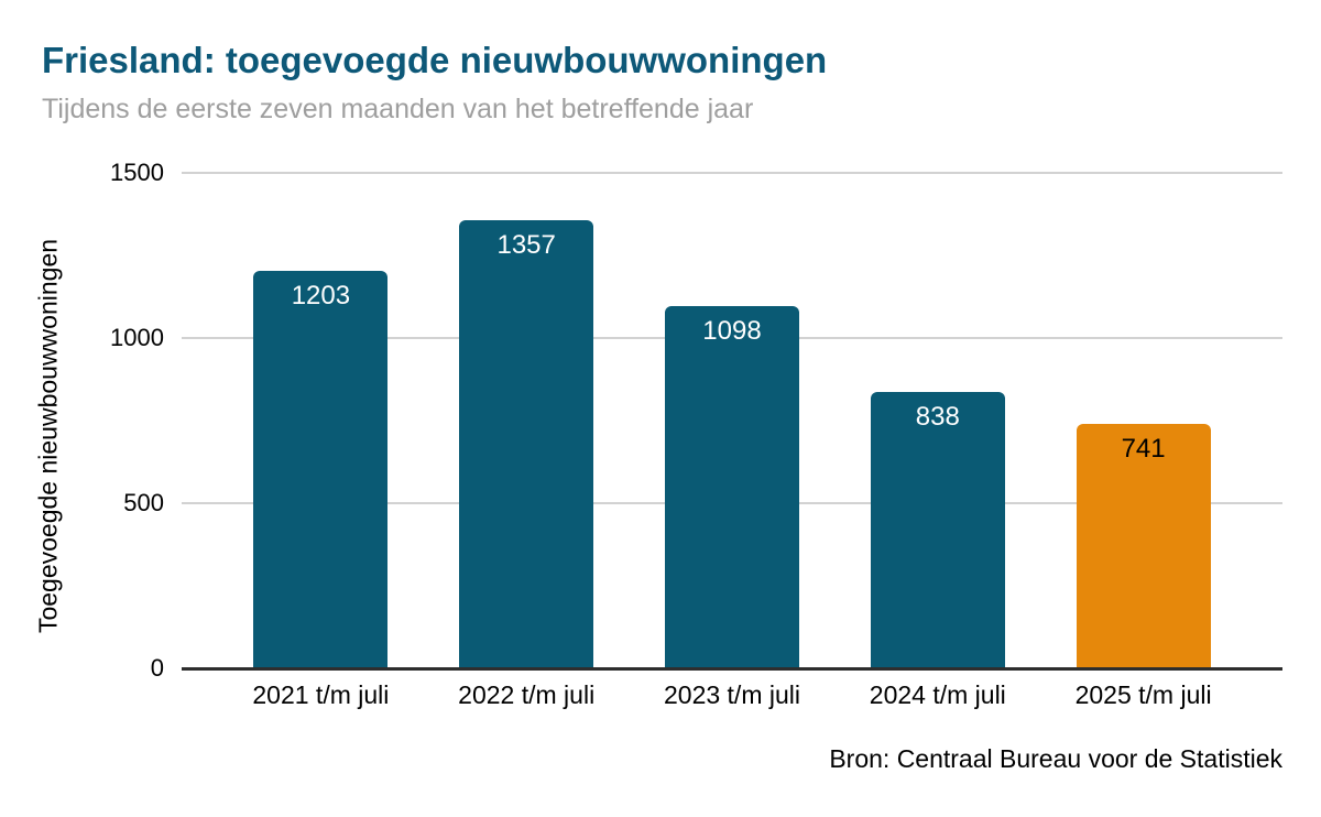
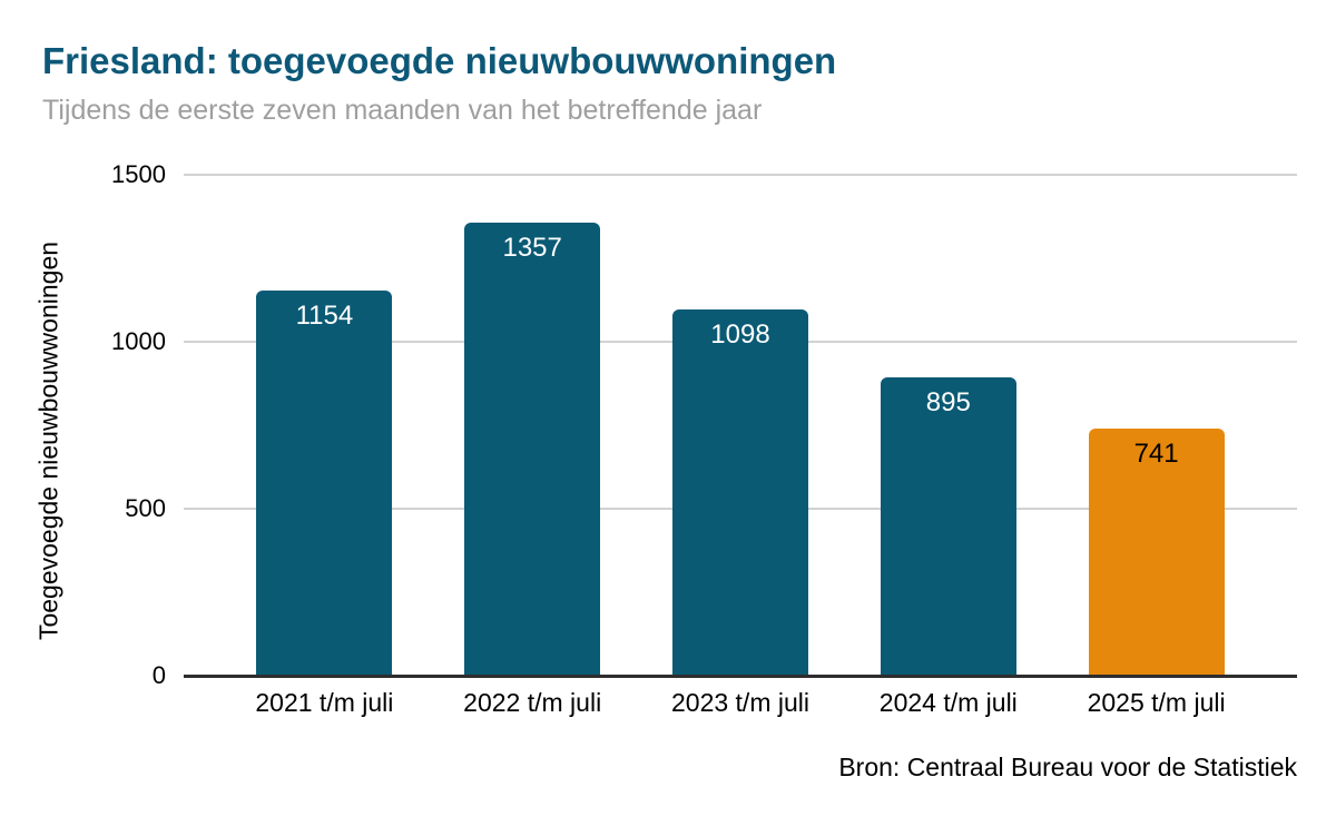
2021 t/m juli: 1203 -> 1154
2024 t/m juli: 838 -> 895
